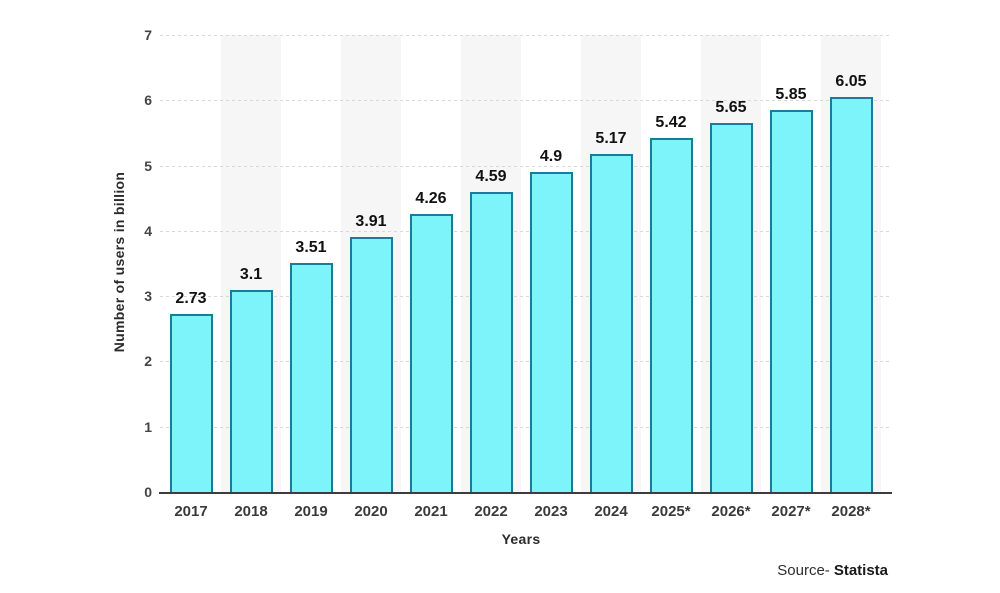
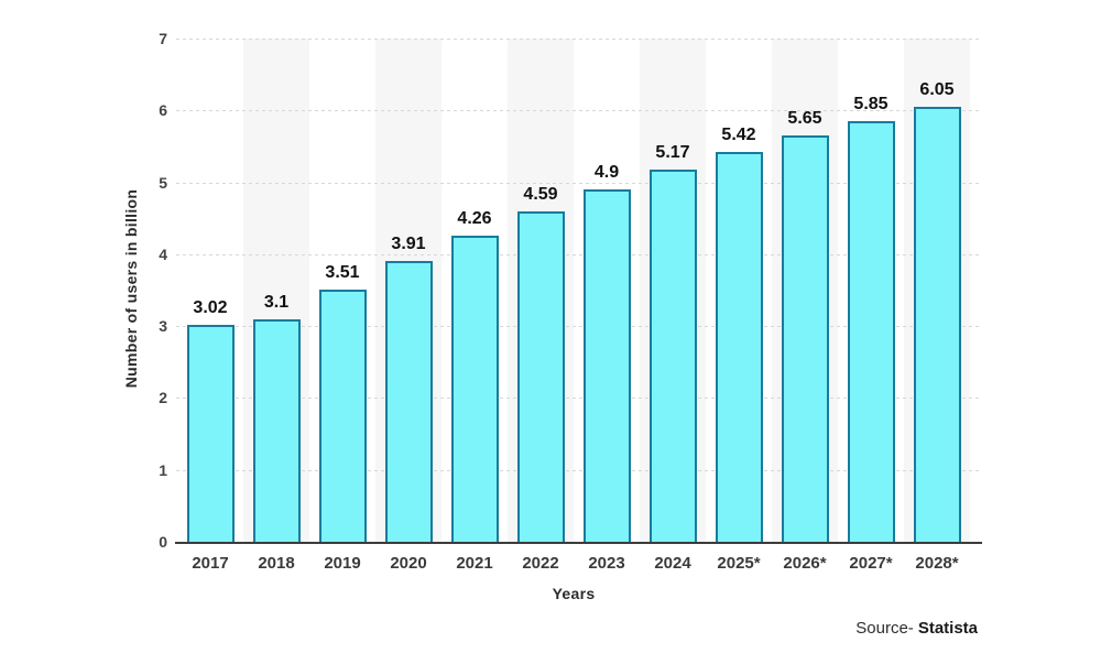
2017: 2.73 -> 3.02
